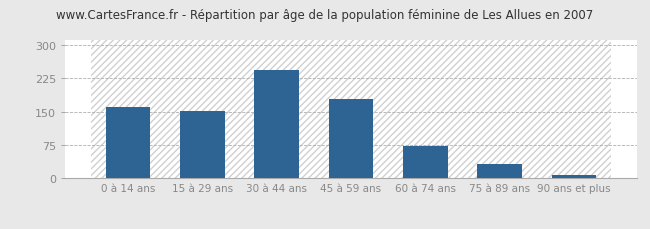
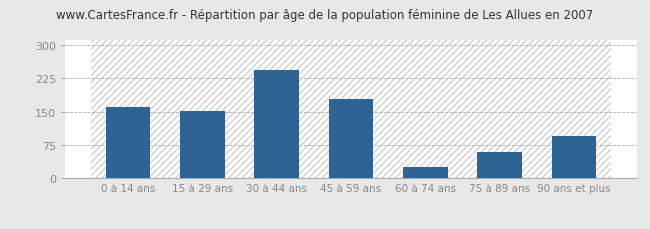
60 à 74 ans: 73 -> 25
75 à 89 ans: 33 -> 60
90 ans et plus: 8 -> 95
